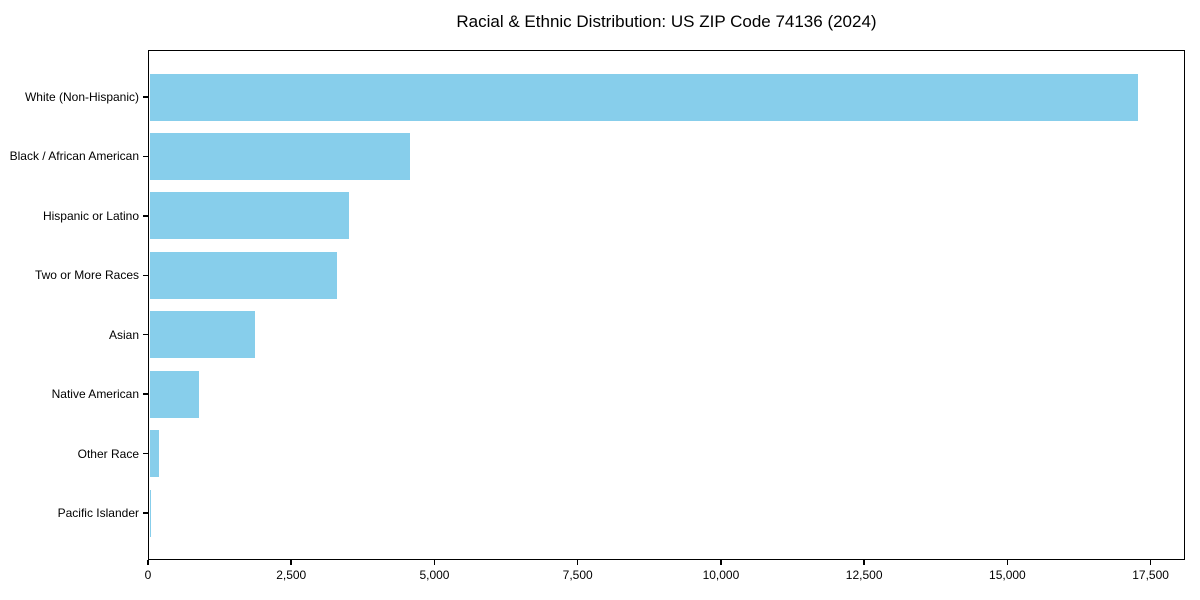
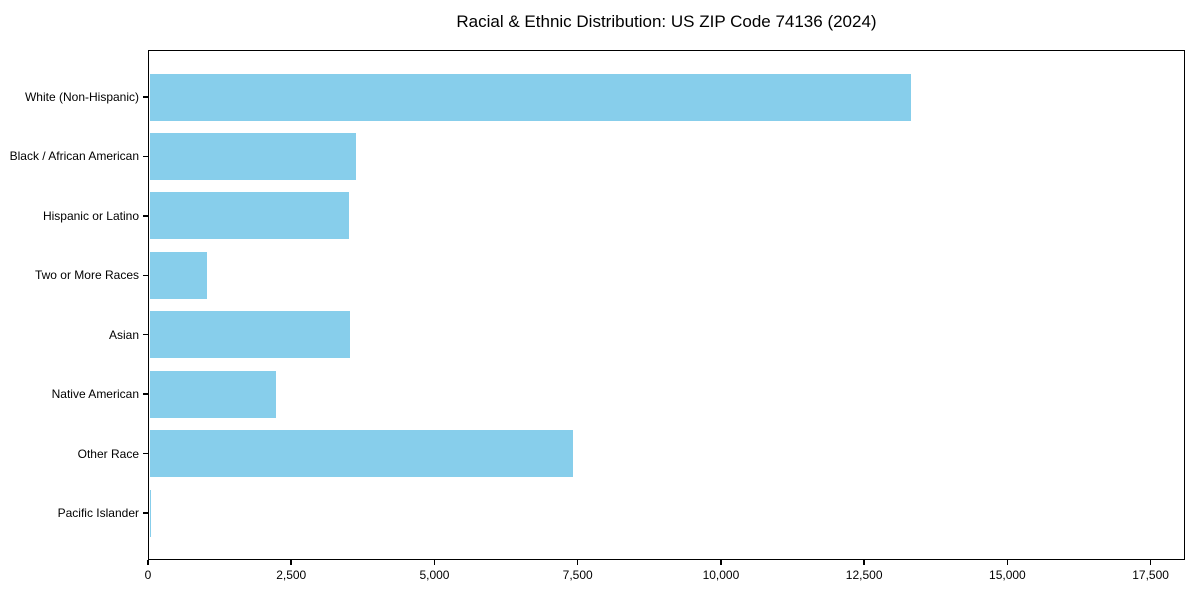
White (Non-Hispanic): 17300 -> 13300
Black / African American: 4500 -> 3600
Two or More Races: 3300 -> 1000
Asian: 1800 -> 3500
Native American: 900 -> 2200
Other Race: 200 -> 7400
